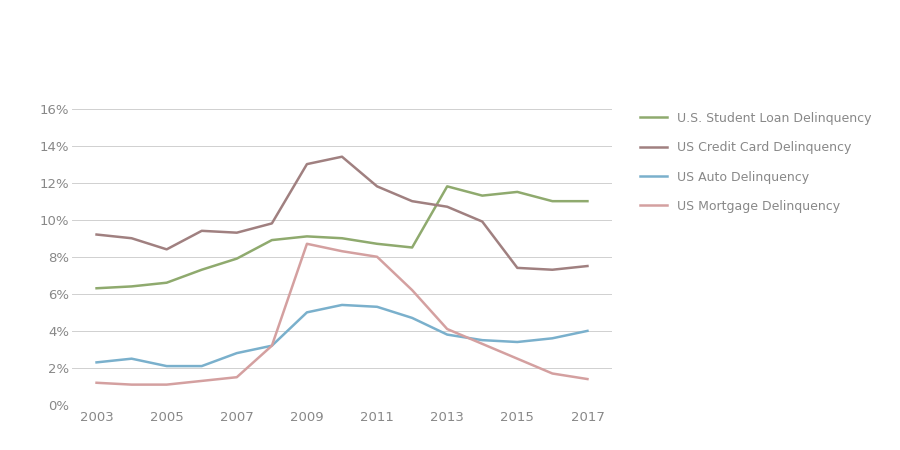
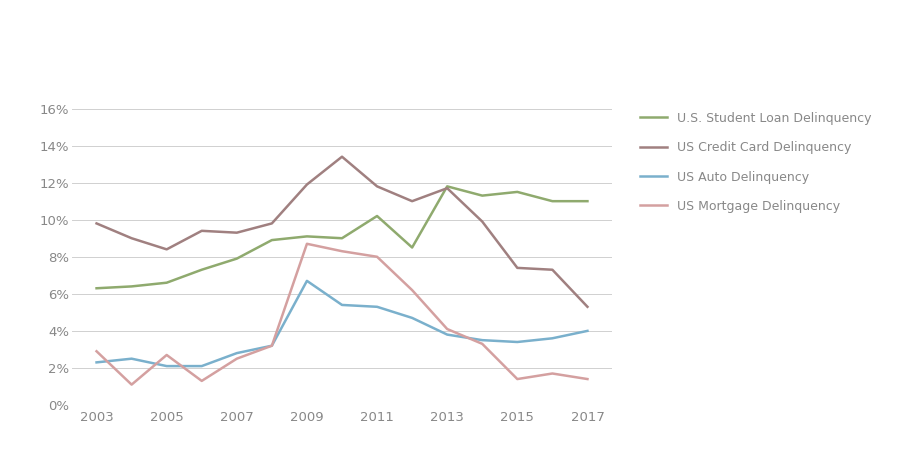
US Credit Card Delinquency/2003: 9.2% -> 9.8%
US Mortgage Delinquency/2003: 1.2% -> 2.9%
US Mortgage Delinquency/2005: 1.1% -> 2.7%
US Mortgage Delinquency/2007: 1.5% -> 2.5%
US Credit Card Delinquency/2009: 13.0% -> 11.9%
US Auto Delinquency/2009: 5.0% -> 6.7%
U.S. Student Loan Delinquency/2011: 8.7% -> 10.2%
US Credit Card Delinquency/2013: 10.7% -> 11.7%
US Mortgage Delinquency/2015: 2.5% -> 1.4%
US Credit Card Delinquency/2017: 7.5% -> 5.3%
